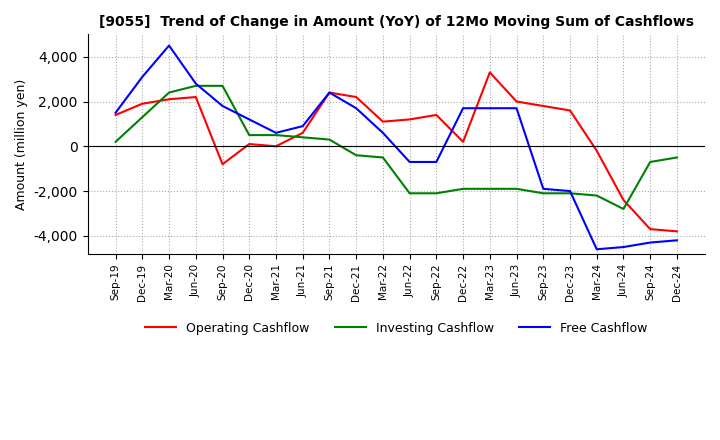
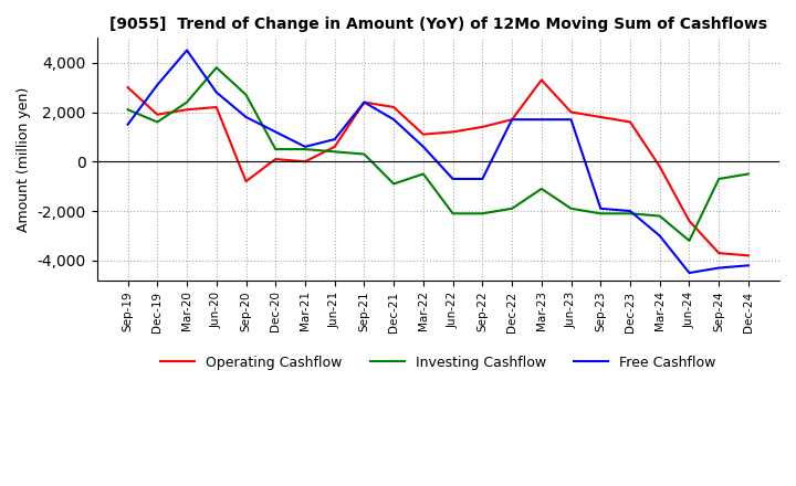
Operating Cashflow/Sep-19: 1,400 -> 3,000
Investing Cashflow/Sep-19: 200 -> 2,100
Investing Cashflow/Dec-19: 1,300 -> 1,600
Investing Cashflow/Jun-20: 2,700 -> 3,800
Investing Cashflow/Dec-21: -400 -> -900
Operating Cashflow/Dec-22: 200 -> 1,700
Investing Cashflow/Mar-23: -1,900 -> -1,100
Free Cashflow/Mar-24: -4,600 -> -3,000
Investing Cashflow/Jun-24: -2,800 -> -3,200
